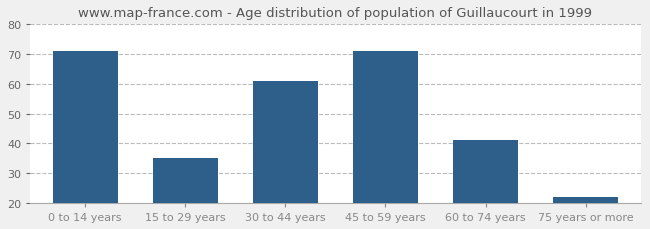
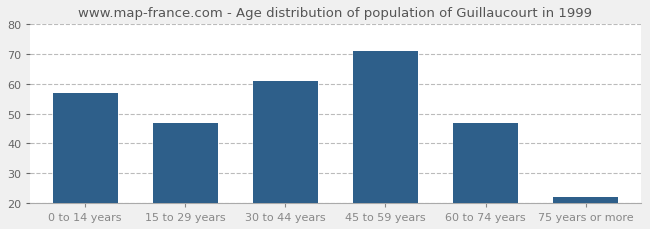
0 to 14 years: 71 -> 57
15 to 29 years: 35 -> 47
60 to 74 years: 41 -> 47
